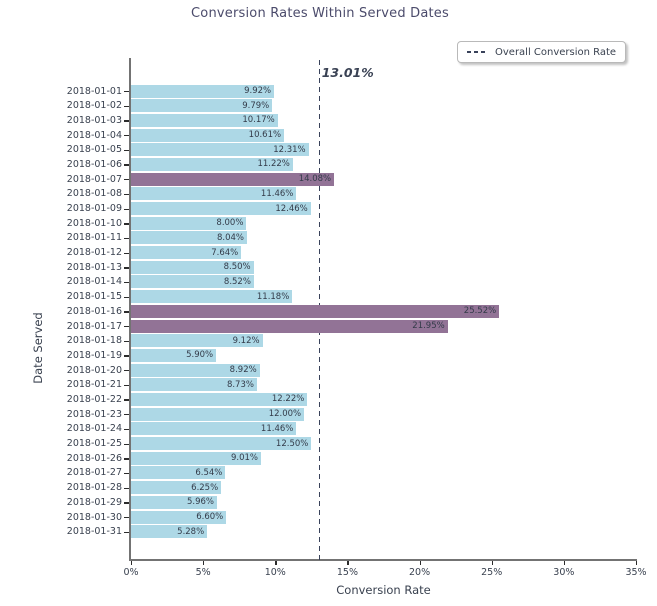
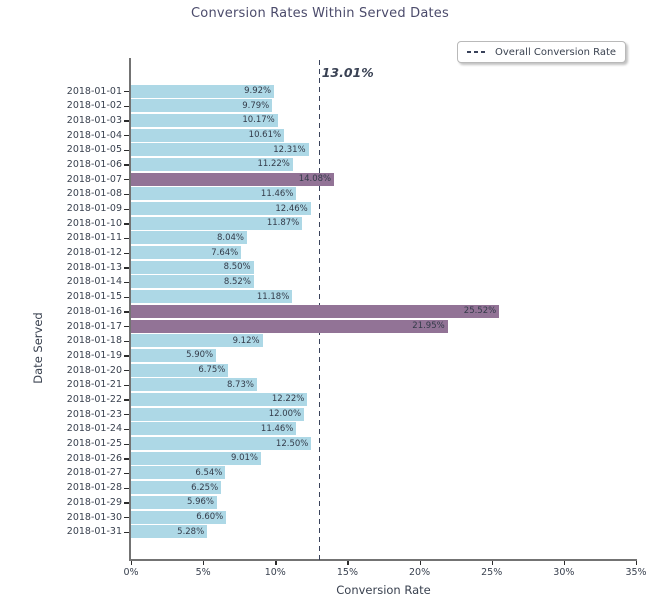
2018-01-10: 8.00% -> 11.87%
2018-01-20: 8.92% -> 6.75%
